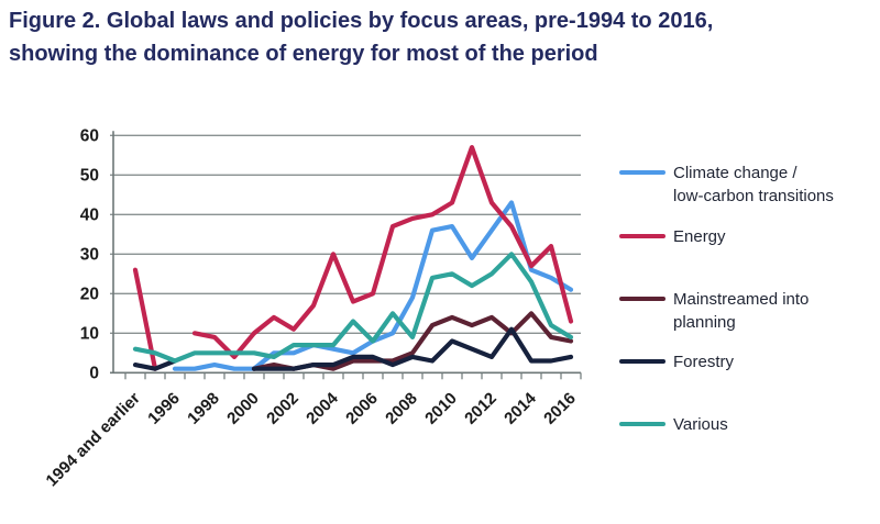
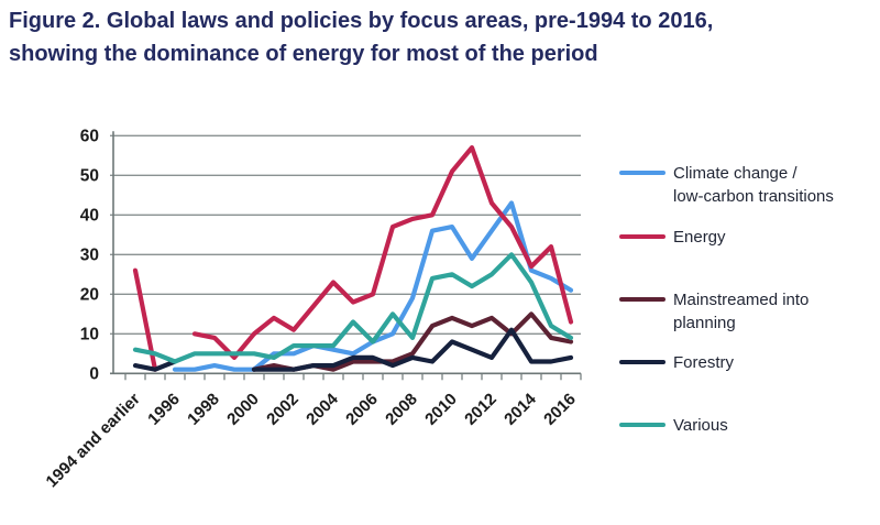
Energy/2004: 30 -> 23
Energy/2010: 43 -> 51
